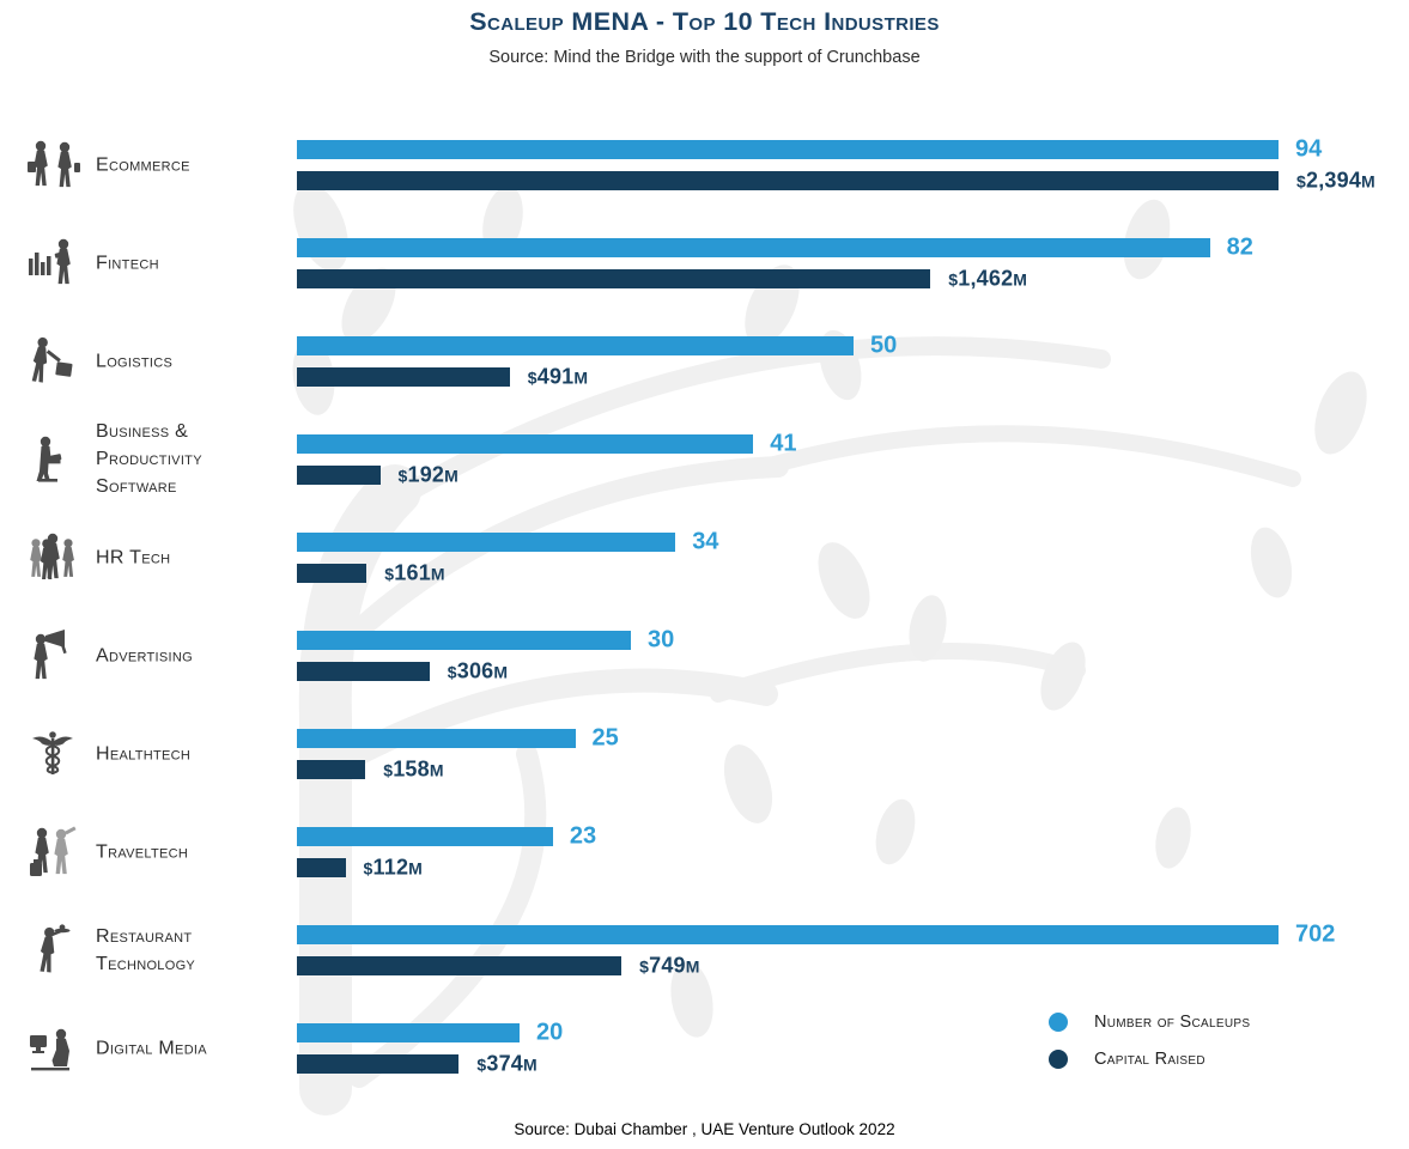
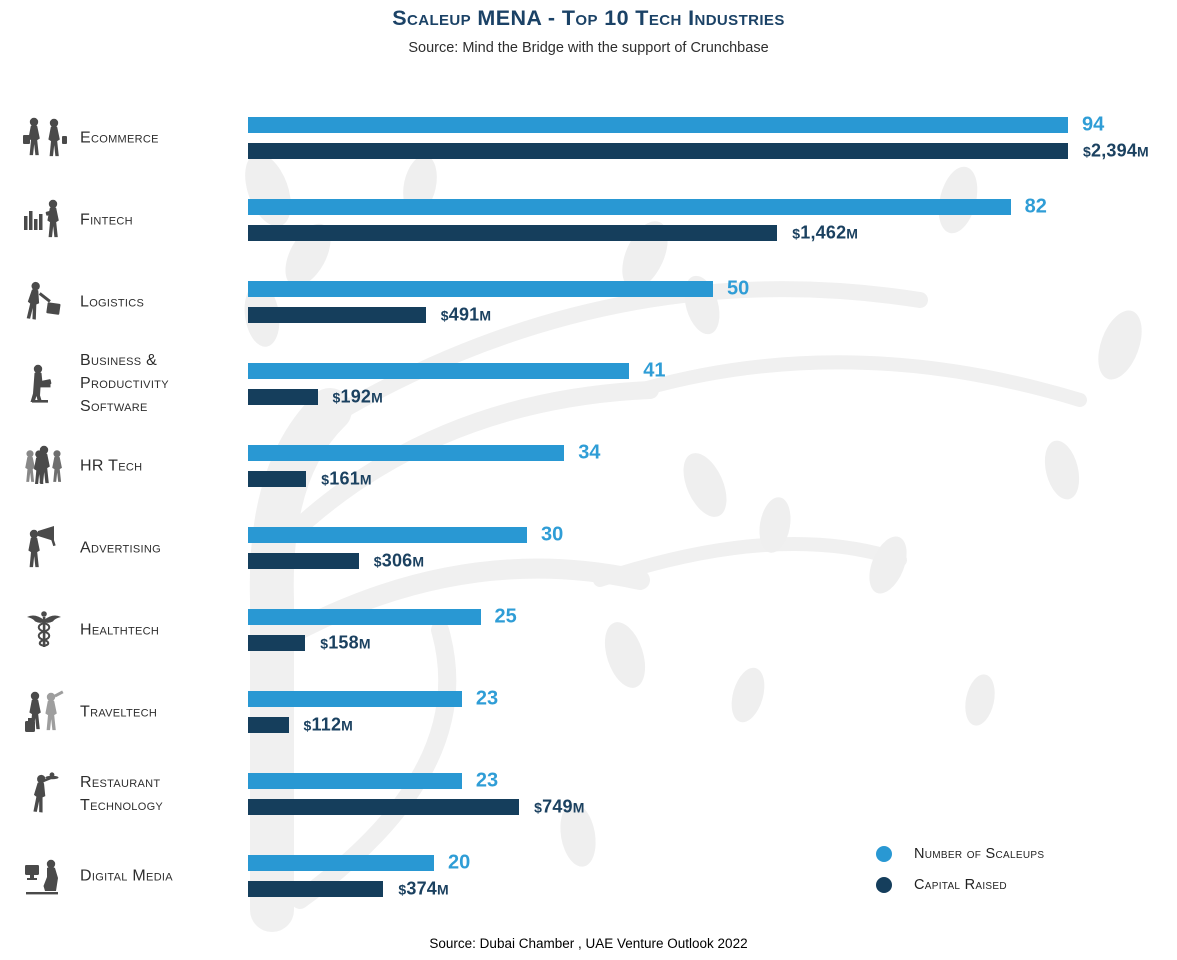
Number of Scaleups/Restaurant Technology: 702 -> 23
